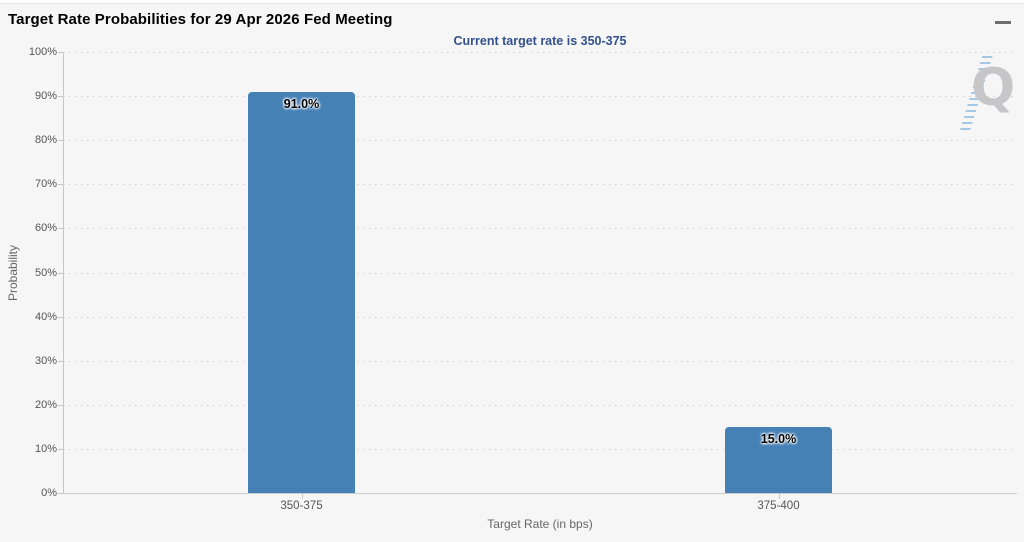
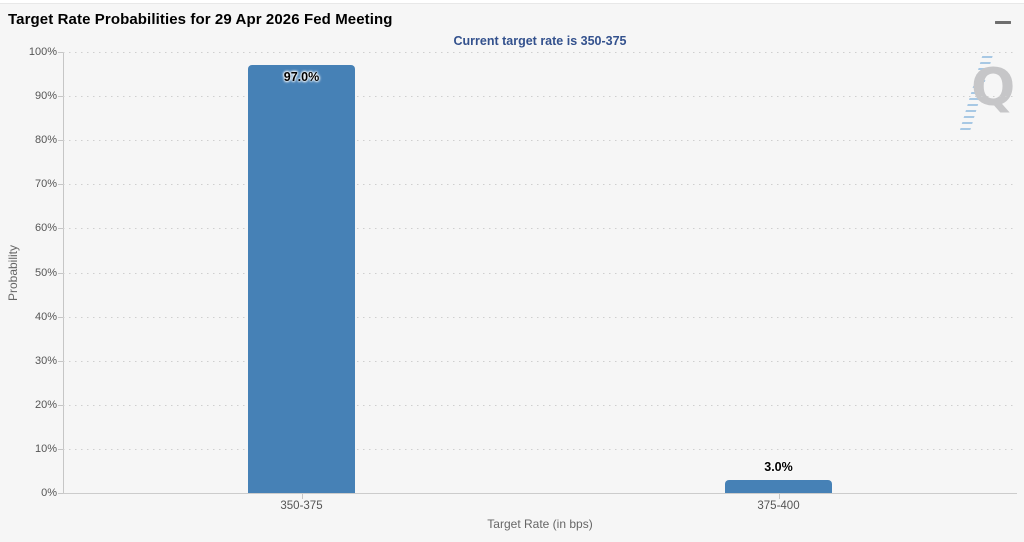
350-375: 91.0% -> 97.0%
375-400: 15.0% -> 3.0%
